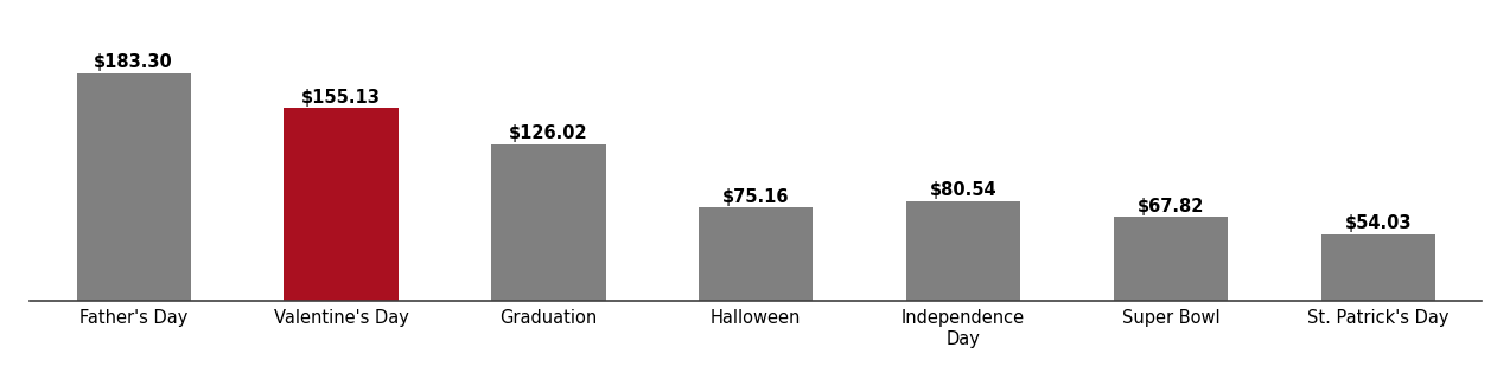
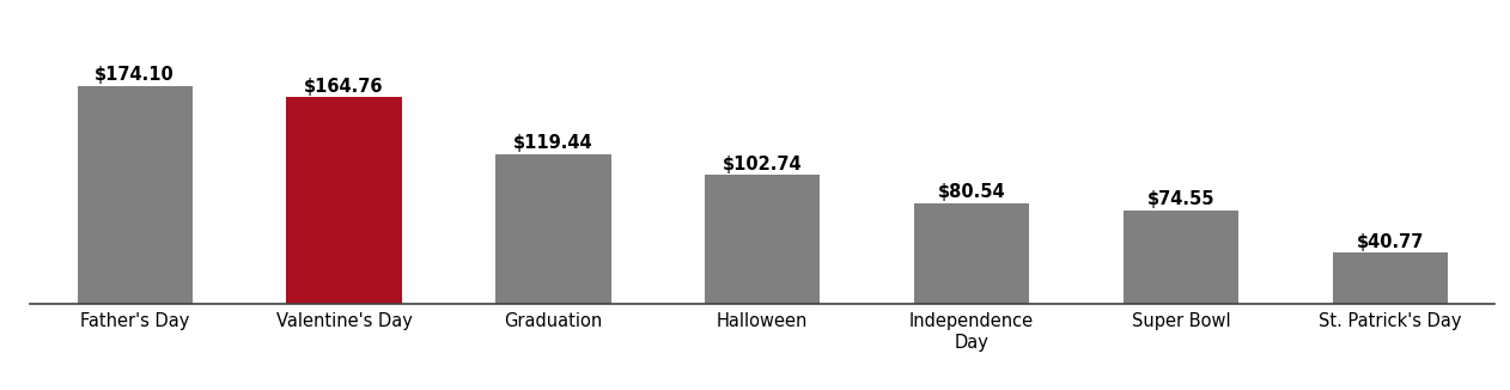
Father's Day: $183.30 -> $174.10
Valentine's Day: $155.13 -> $164.76
Graduation: $126.02 -> $119.44
Halloween: $75.16 -> $102.74
Super Bowl: $67.82 -> $74.55
St. Patrick's Day: $54.03 -> $40.77
